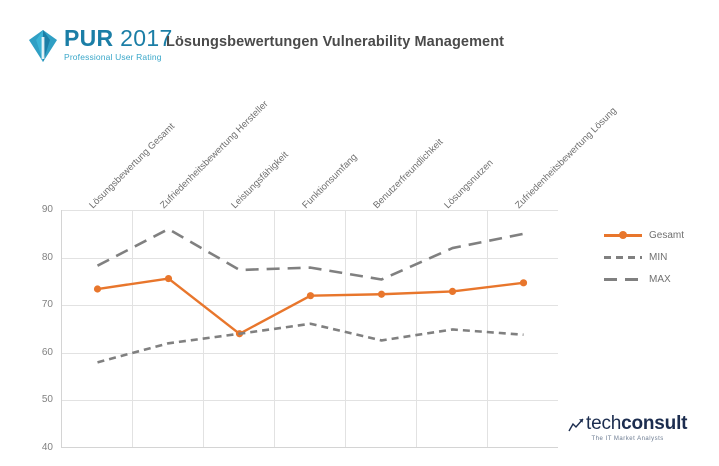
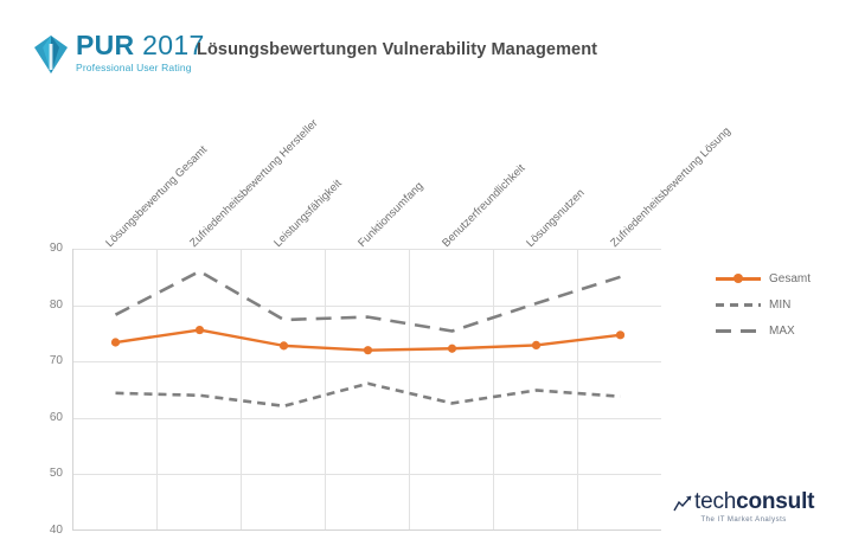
MIN/Lösungsbewertung Gesamt: 58 -> 64
MIN/Zufriedenheitsbewertung Hersteller: 62 -> 64
Gesamt/Leistungsfähigkeit: 64 -> 73
MIN/Leistungsfähigkeit: 64 -> 62
MAX/Lösungsnutzen: 82 -> 80
